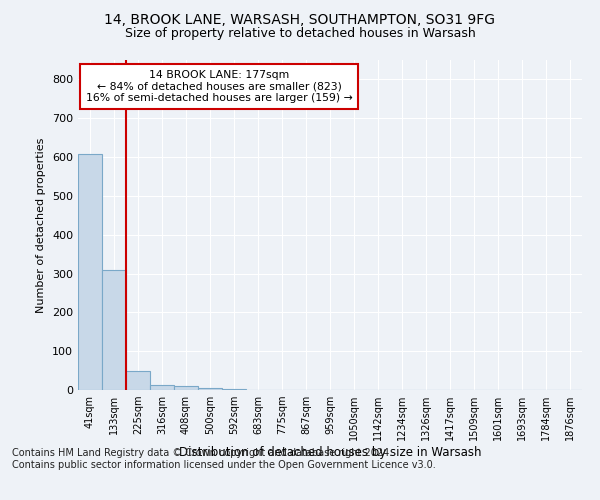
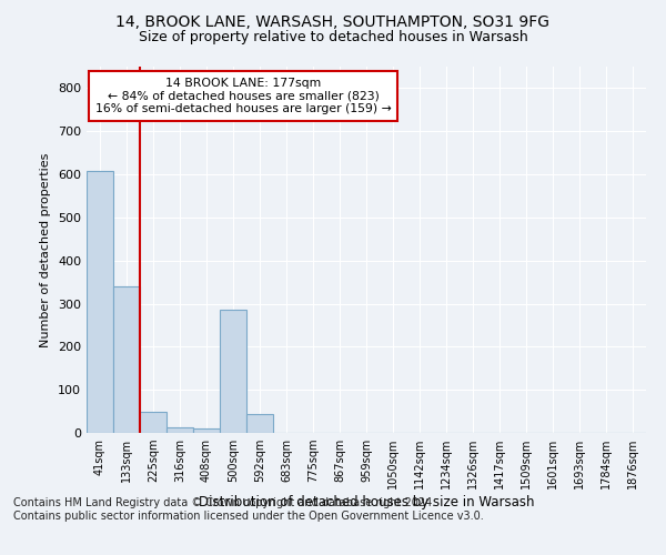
133sqm: 309 -> 340
500sqm: 5 -> 285
592sqm: 2 -> 45
